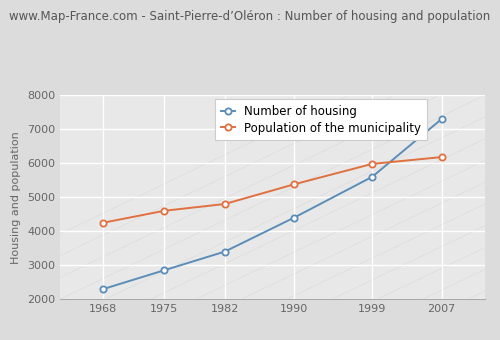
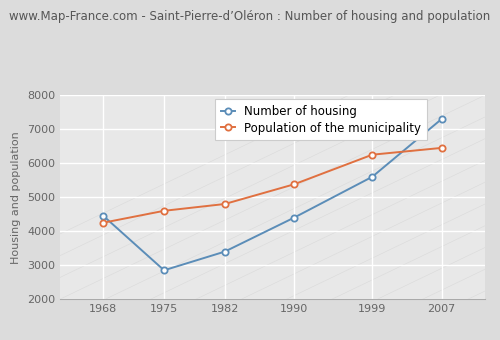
Number of housing/1968: 2300 -> 4450
Population of the municipality/1999: 5980 -> 6250
Population of the municipality/2007: 6180 -> 6450
